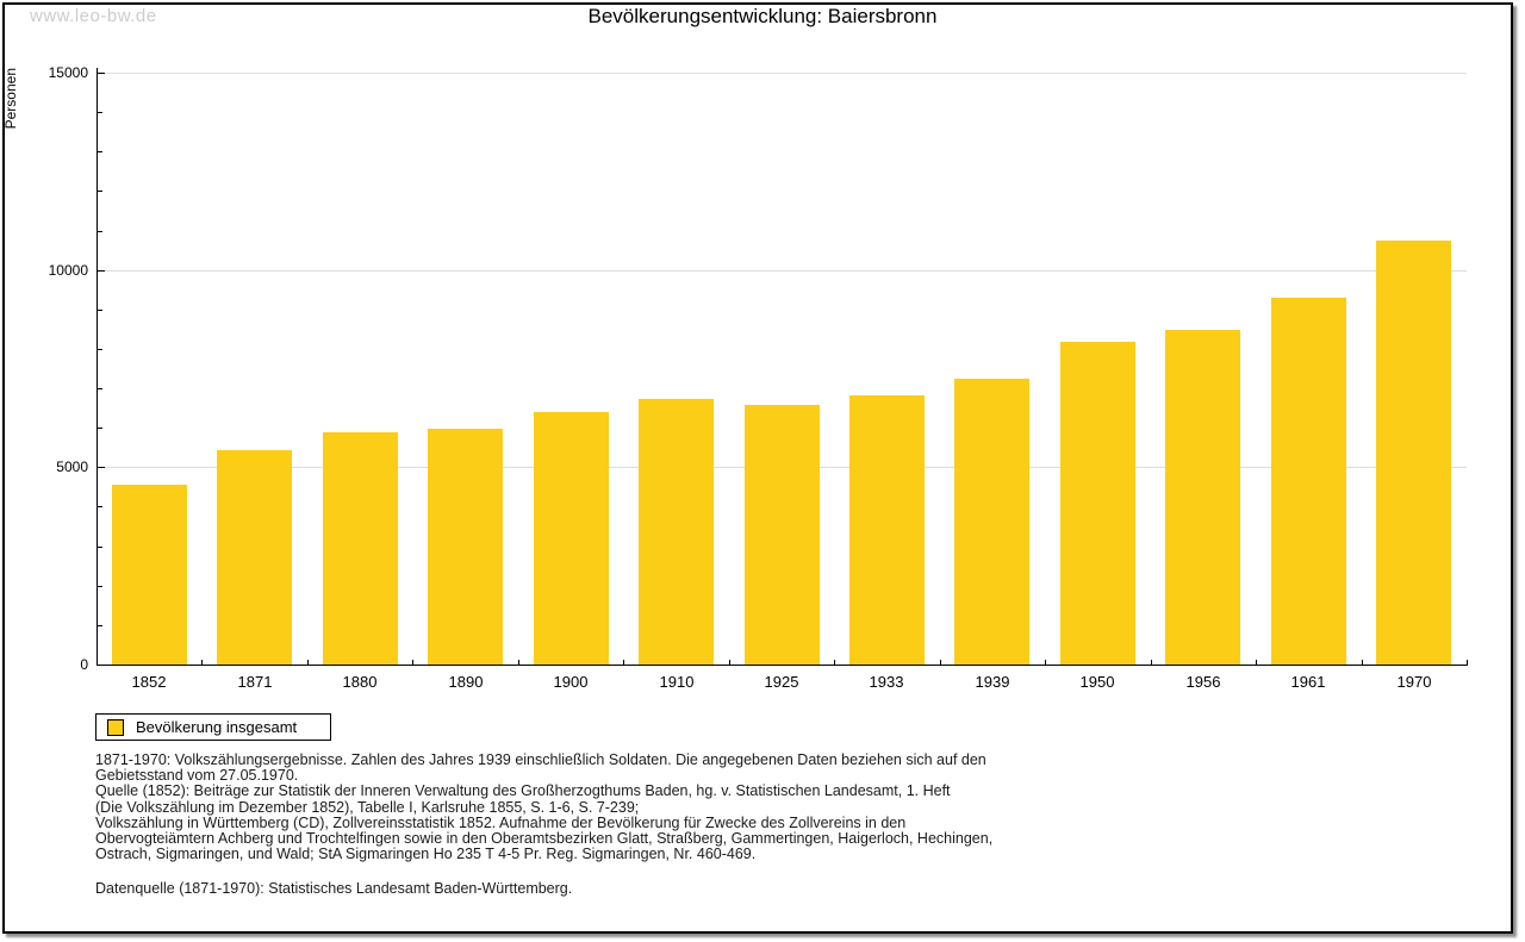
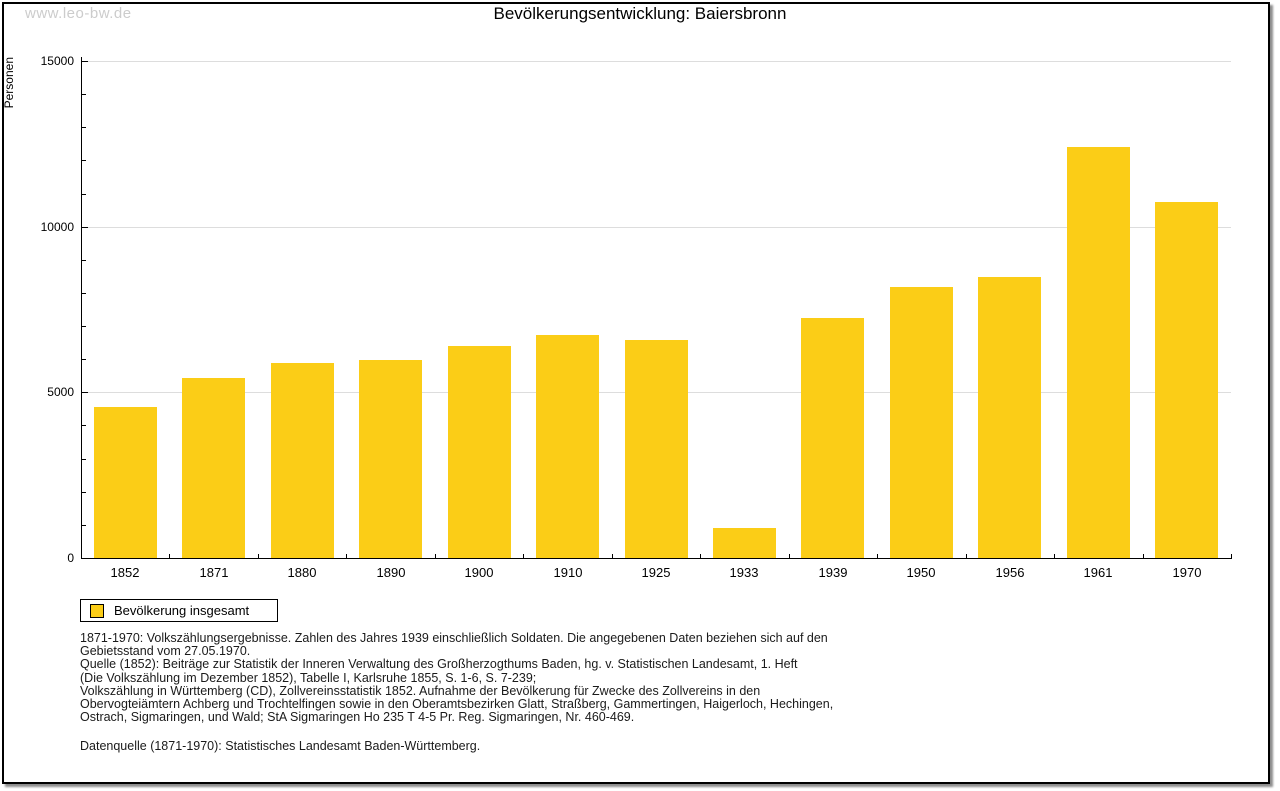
1933: 6800 -> 900
1961: 9300 -> 12400
